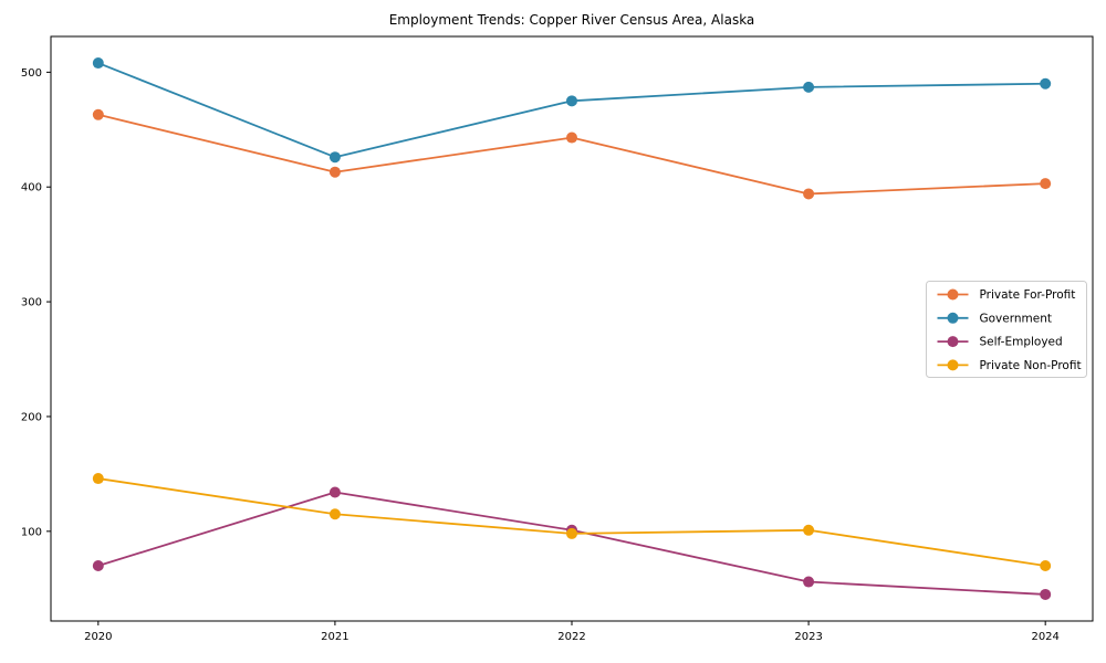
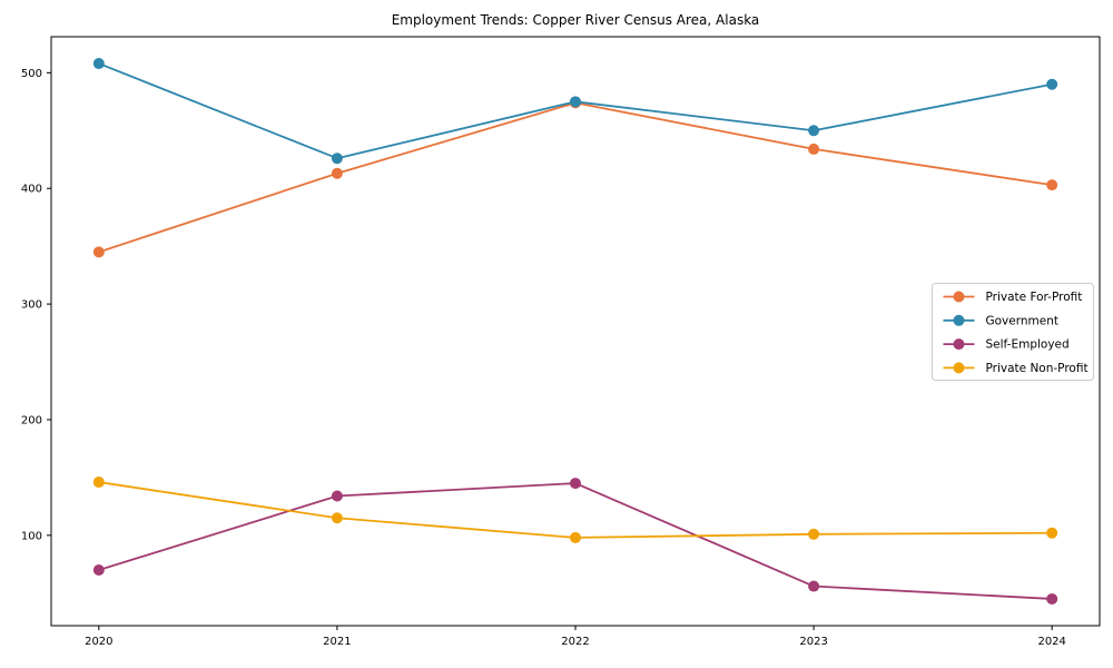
Private For-Profit/2020: 463 -> 345
Private For-Profit/2022: 443 -> 474
Self-Employed/2022: 101 -> 145
Private For-Profit/2023: 394 -> 434
Government/2023: 487 -> 450
Private Non-Profit/2024: 70 -> 102
